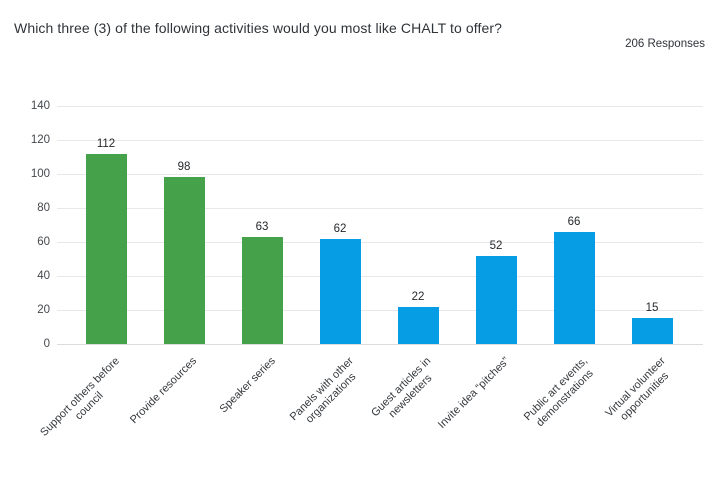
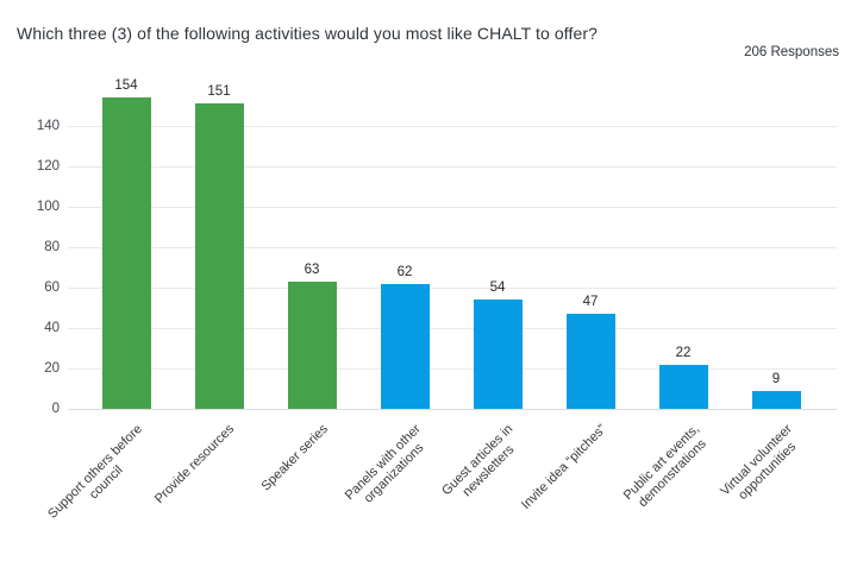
Support others before council: 112 -> 154
Provide resources: 98 -> 151
Guest articles in newsletters: 22 -> 54
Invite idea “pitches”: 52 -> 47
Public art events, demonstrations: 66 -> 22
Virtual volunteer opportunities: 15 -> 9
